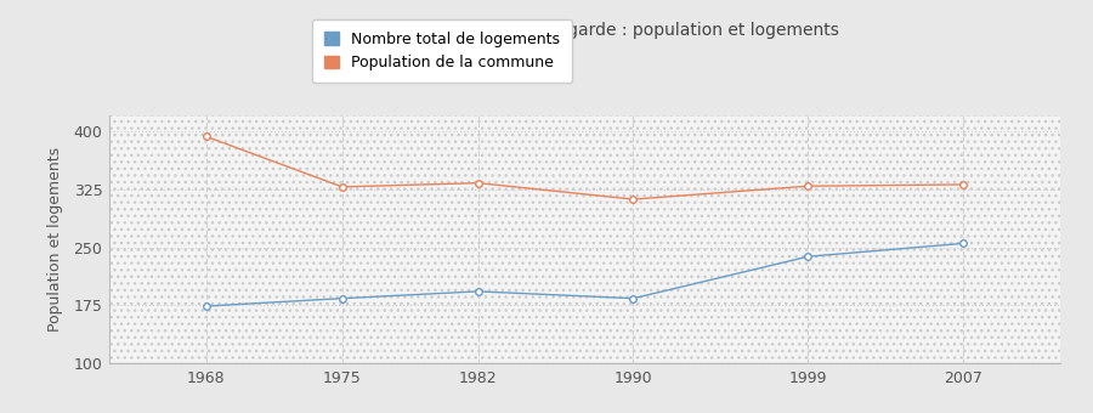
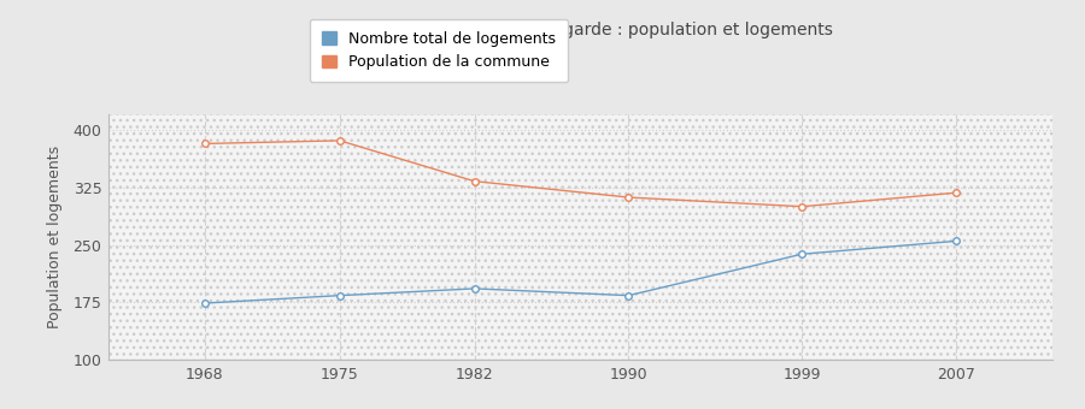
Population de la commune/1968: 393 -> 382
Population de la commune/1975: 328 -> 386
Population de la commune/1999: 329 -> 300
Population de la commune/2007: 331 -> 318
